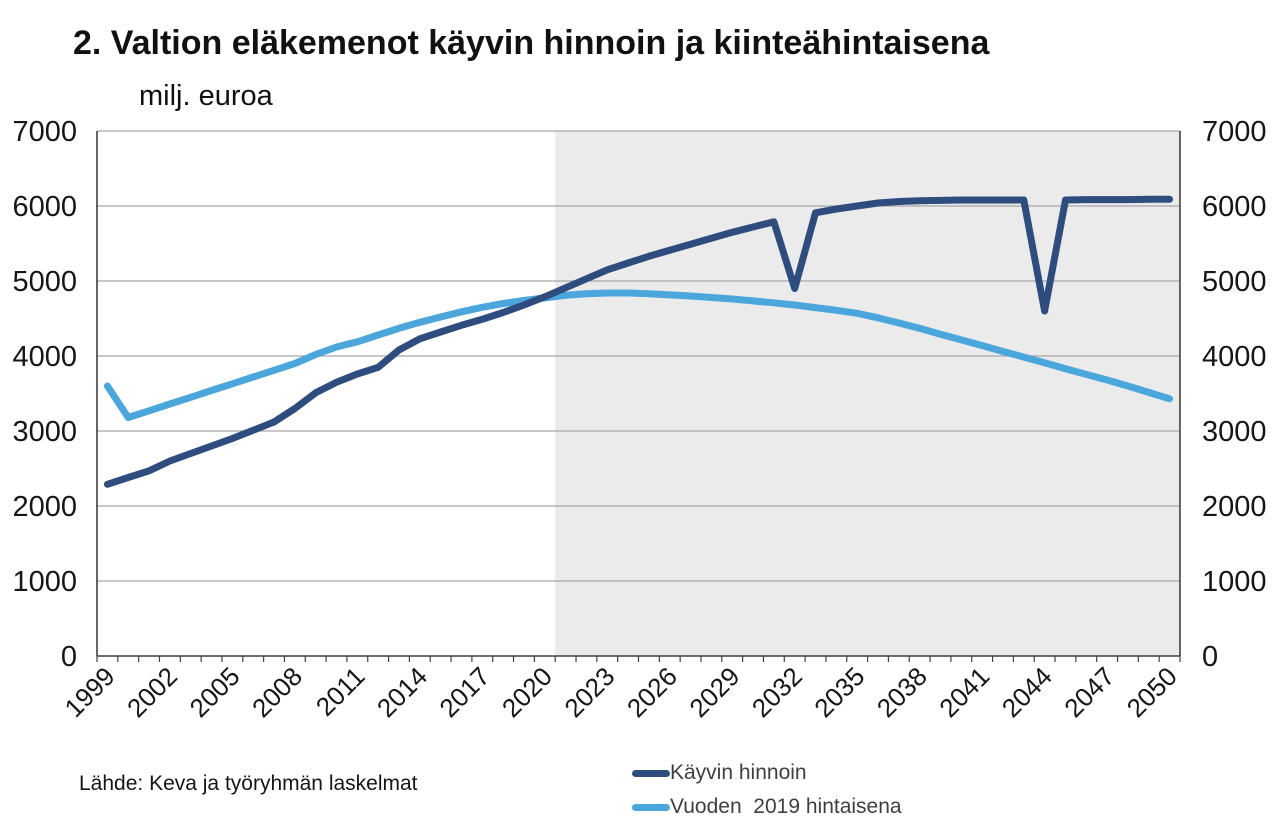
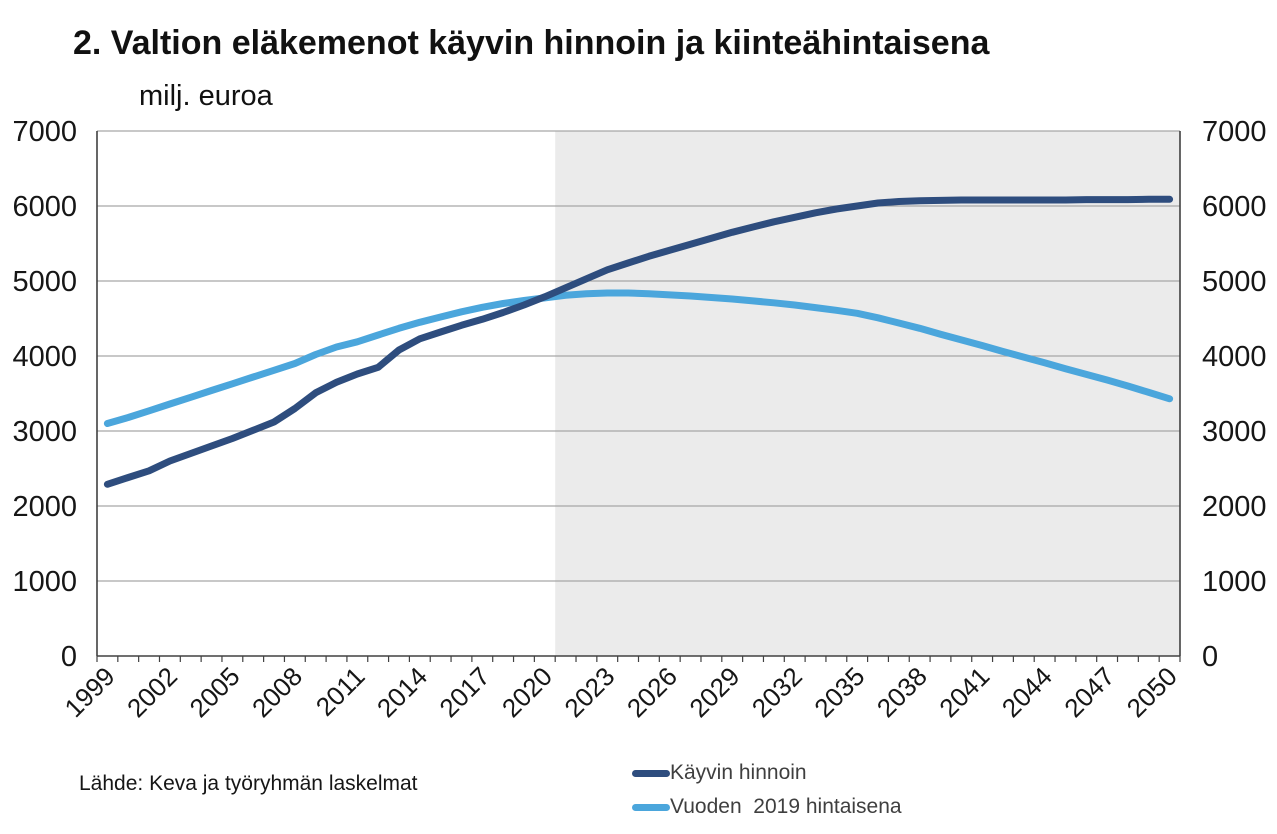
Vuoden 2019 hintaisena/1999: 3600 -> 3100
Käyvin hinnoin/2032: 4900 -> 5800
Käyvin hinnoin/2044: 4600 -> 6100
